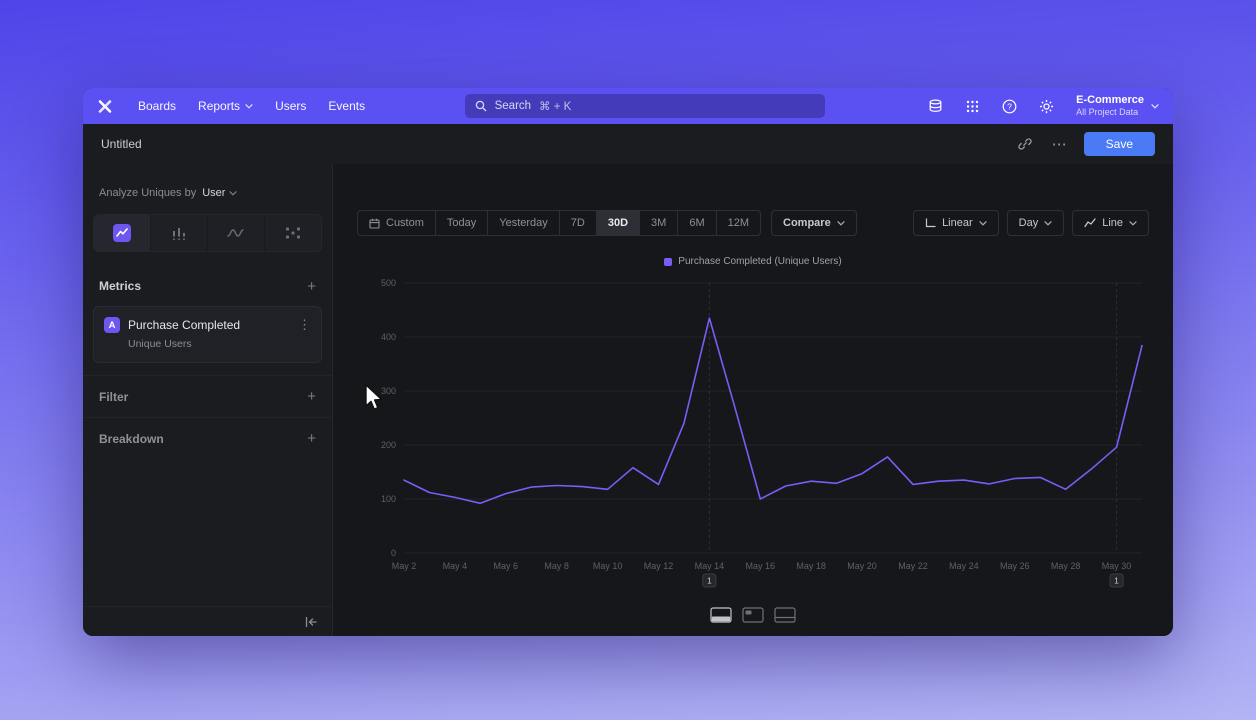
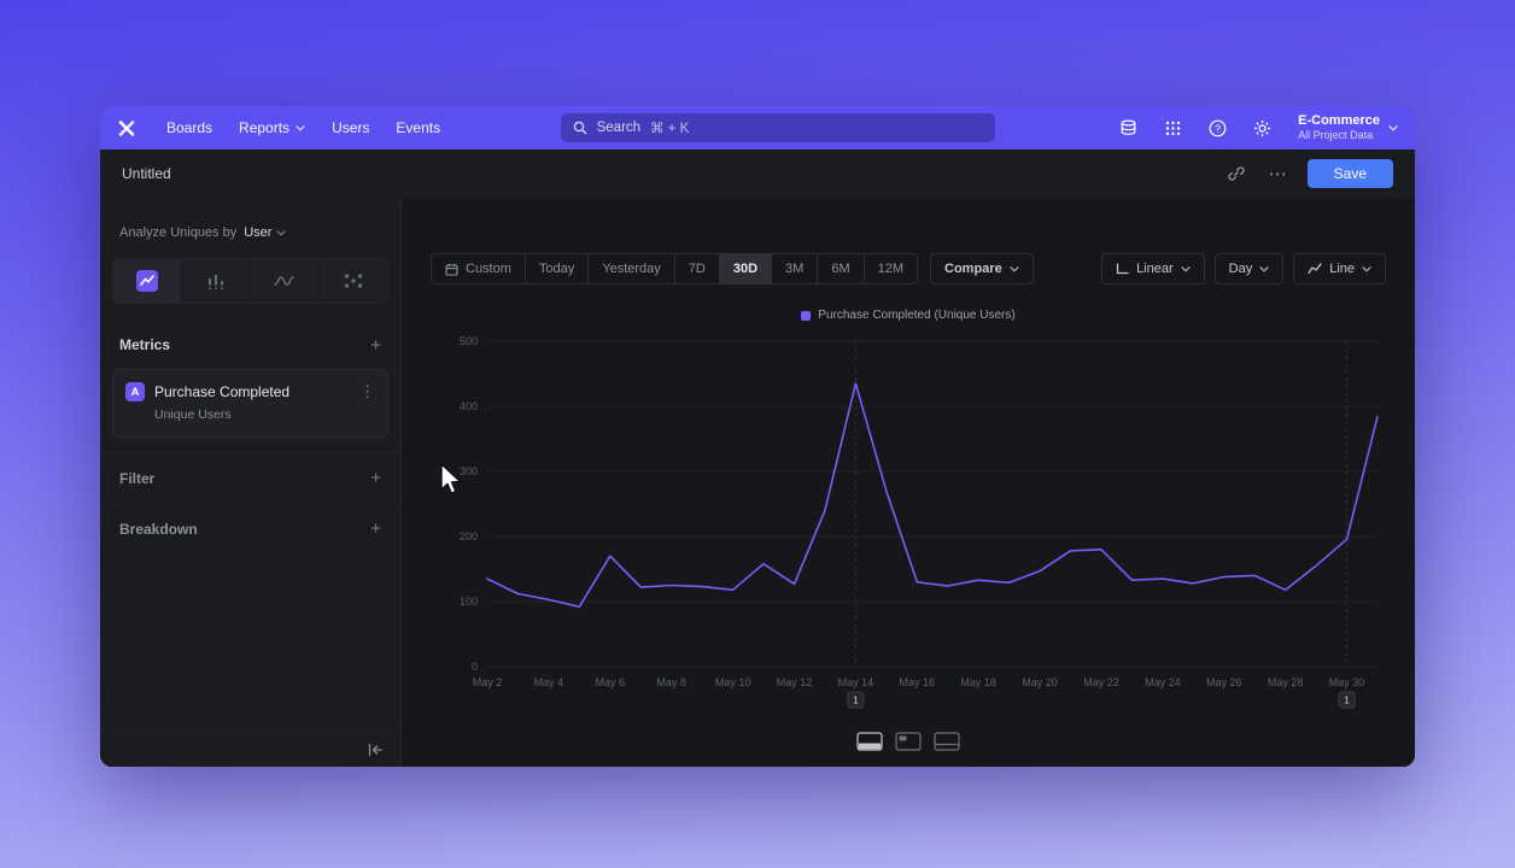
May 6: 110 -> 170
May 16: 100 -> 130
May 22: 130 -> 180
